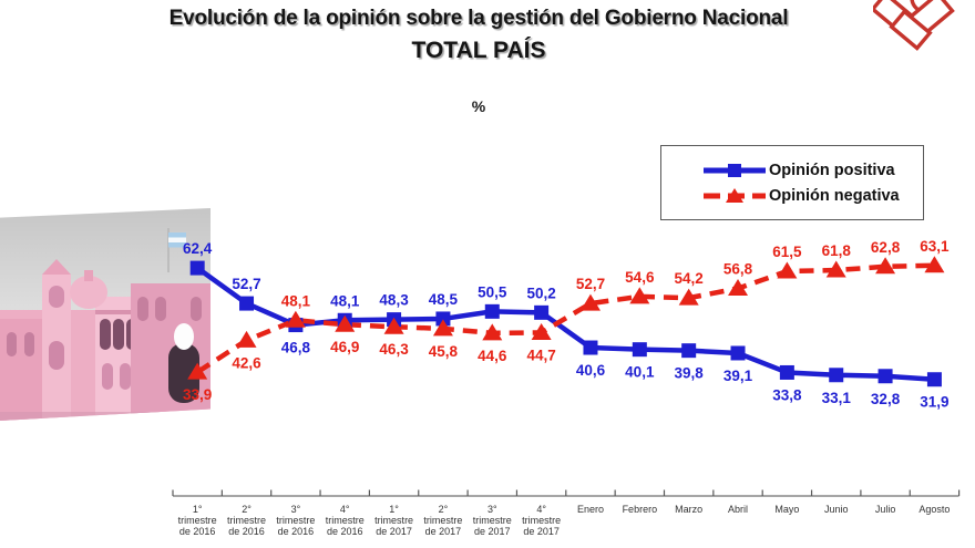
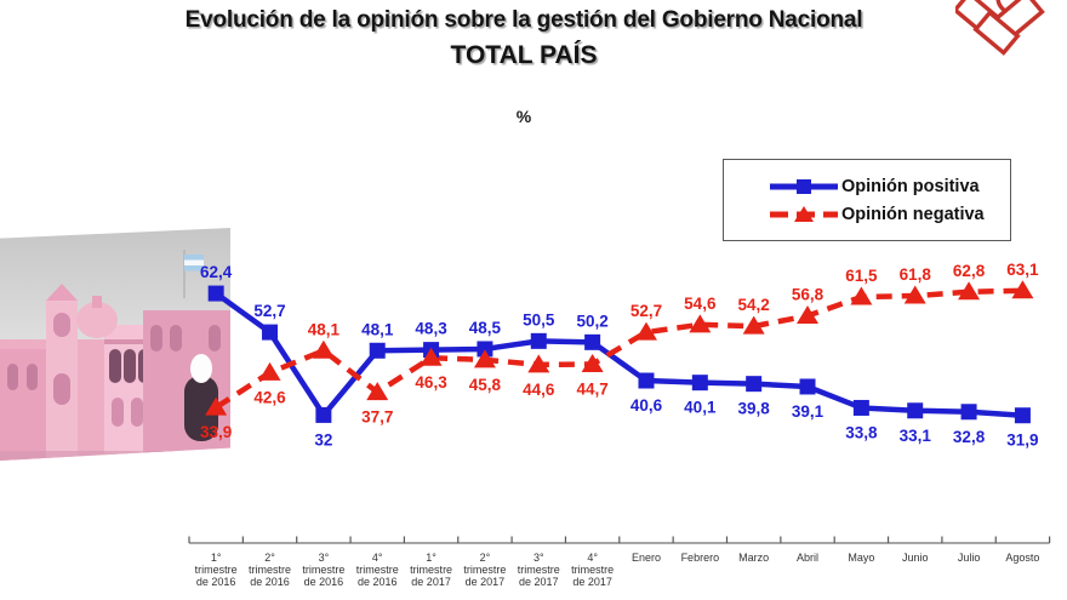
Opinión positiva/3° trimestre de 2016: 46,8 -> 32
Opinión negativa/4° trimestre de 2016: 46,9 -> 37,7
